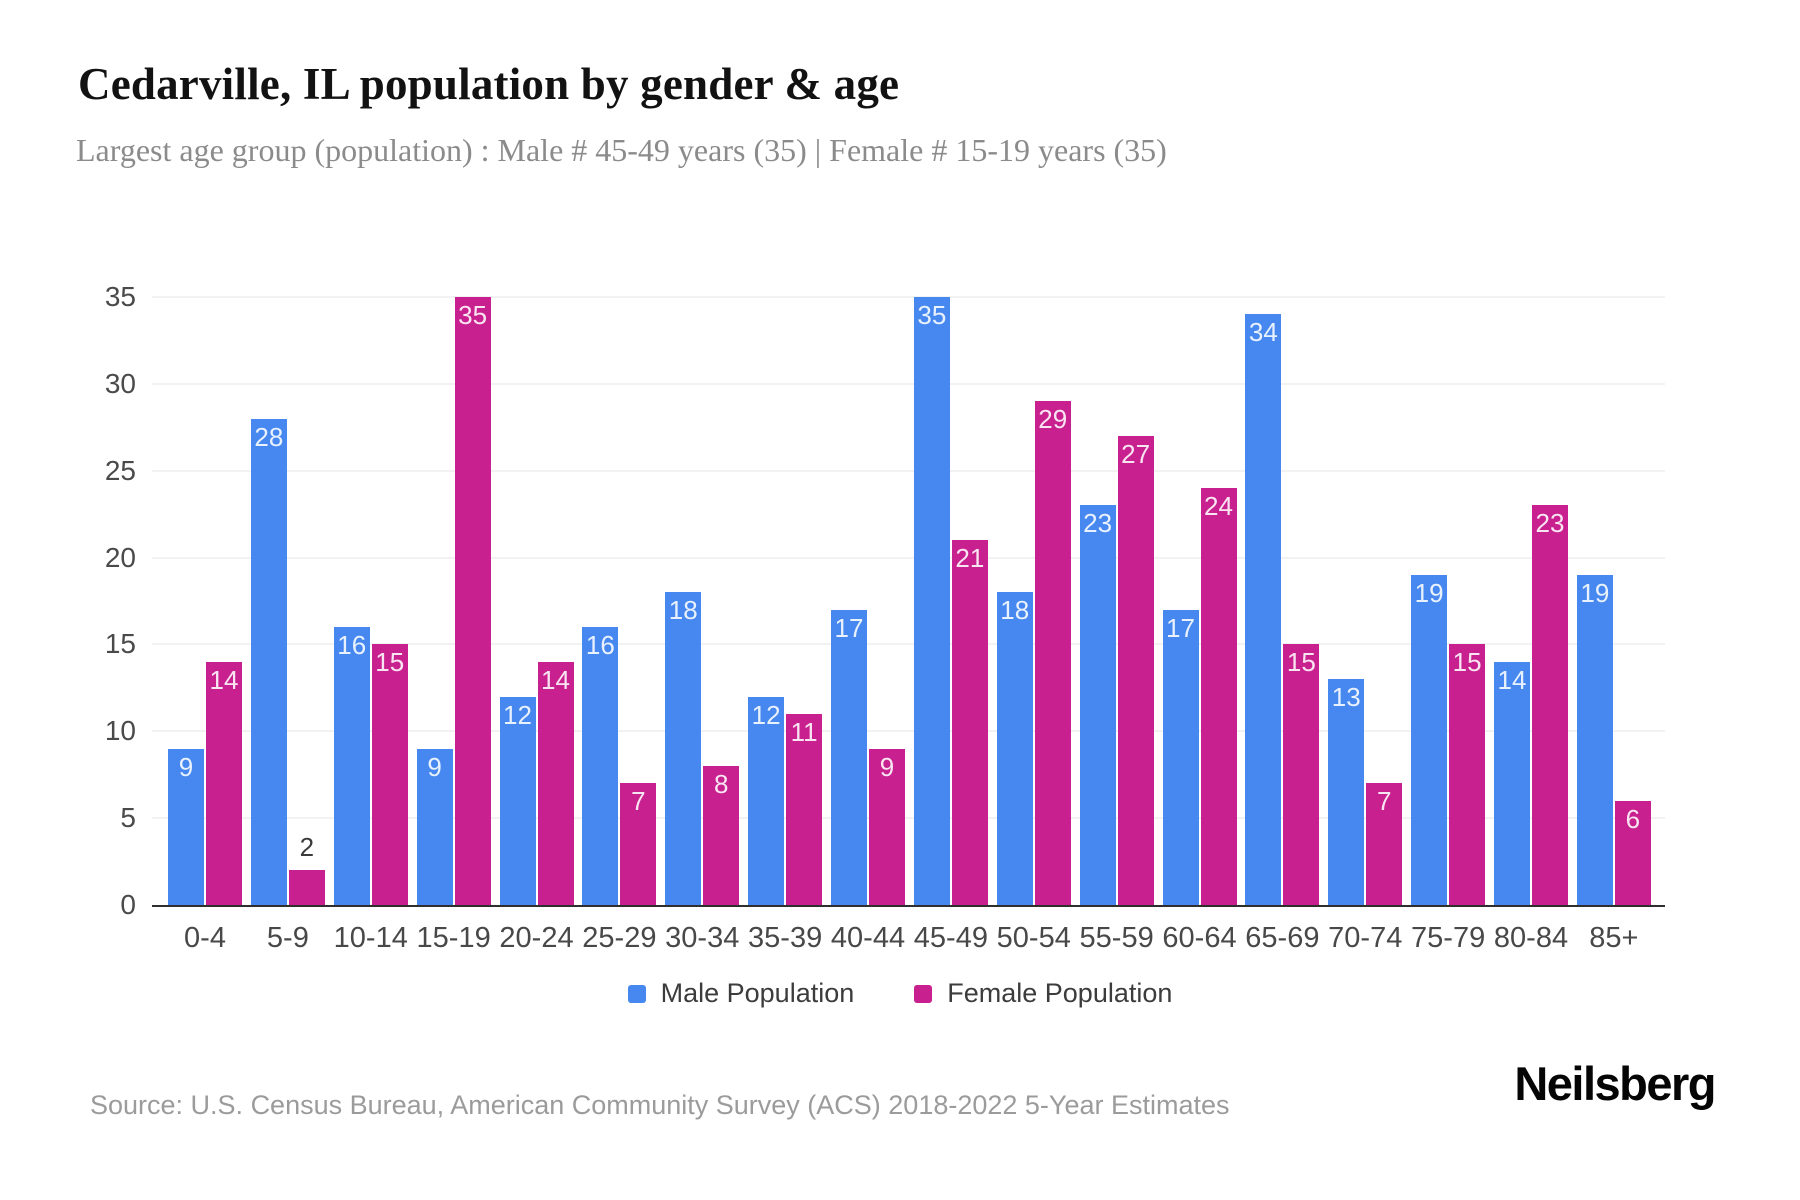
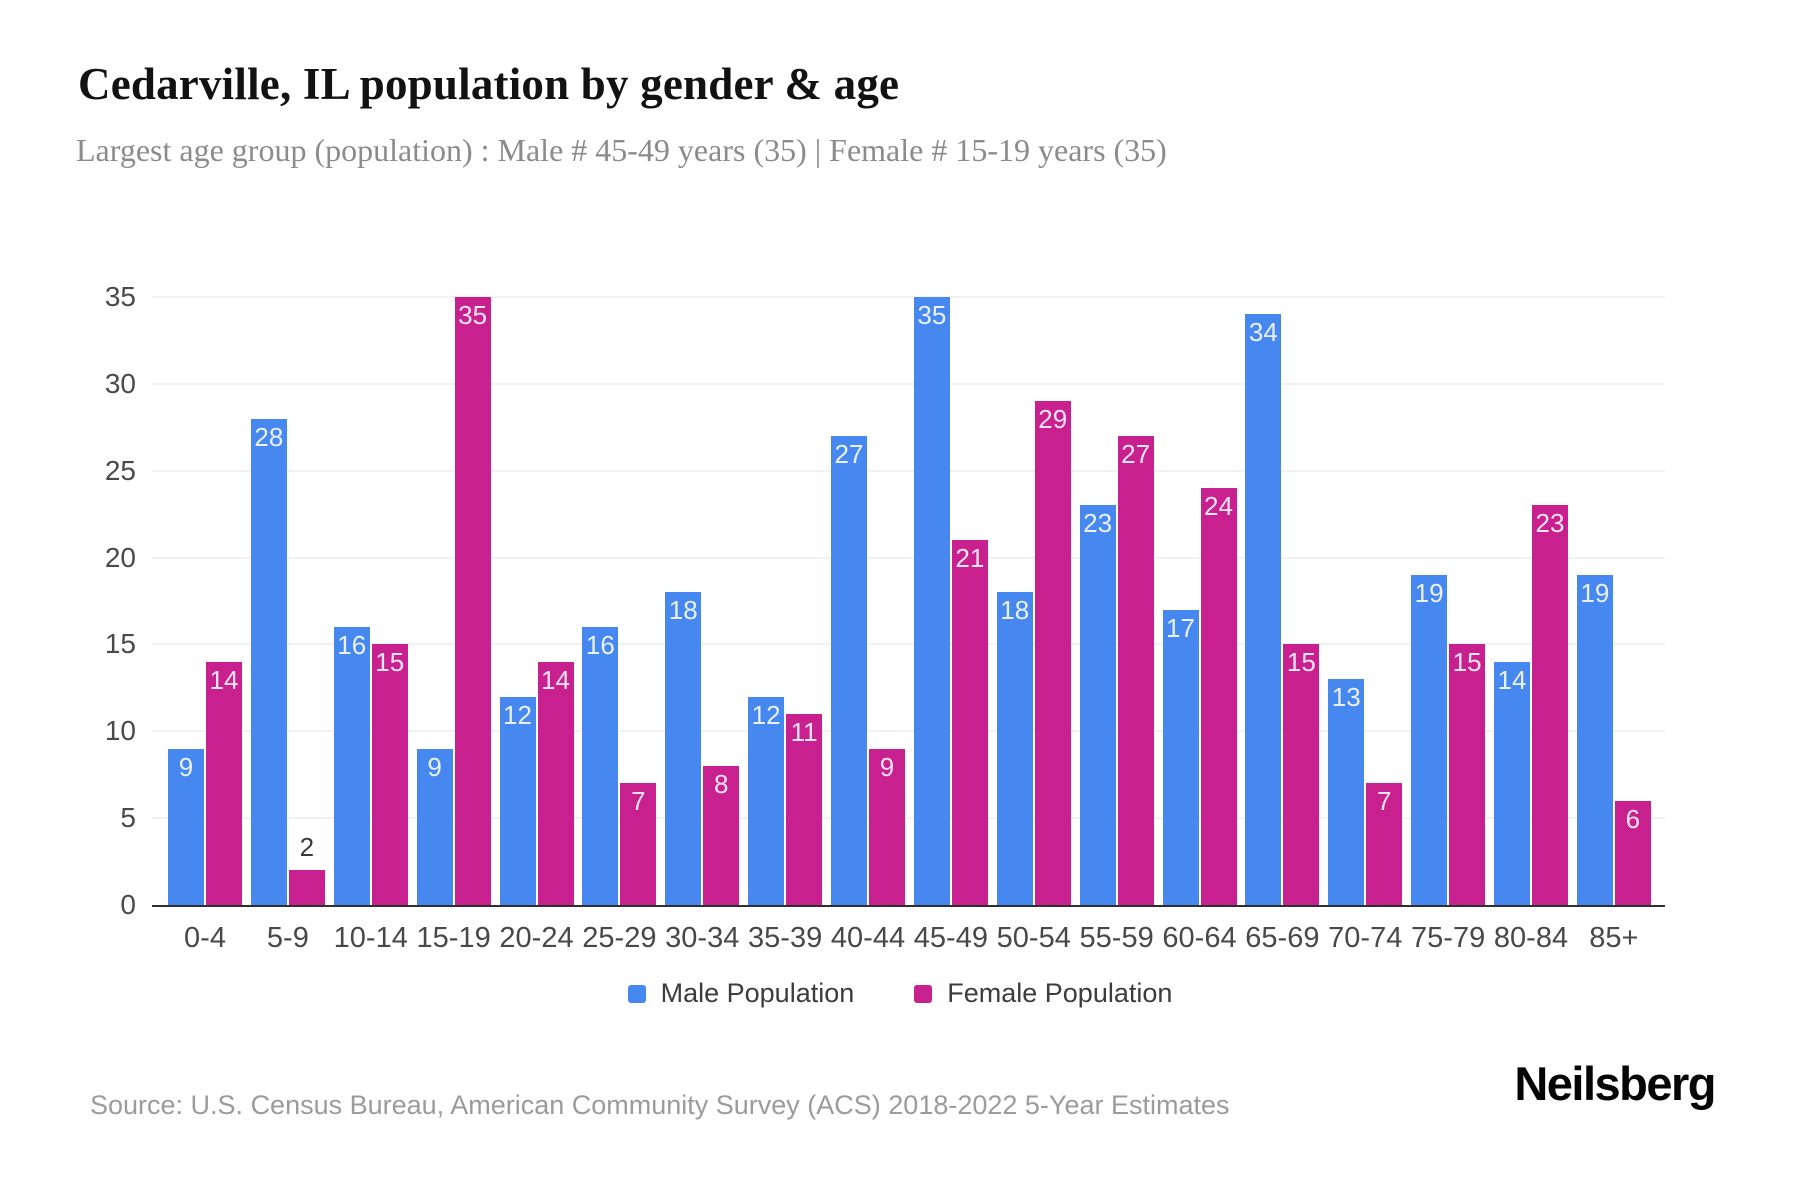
Male Population/40-44: 17 -> 27
